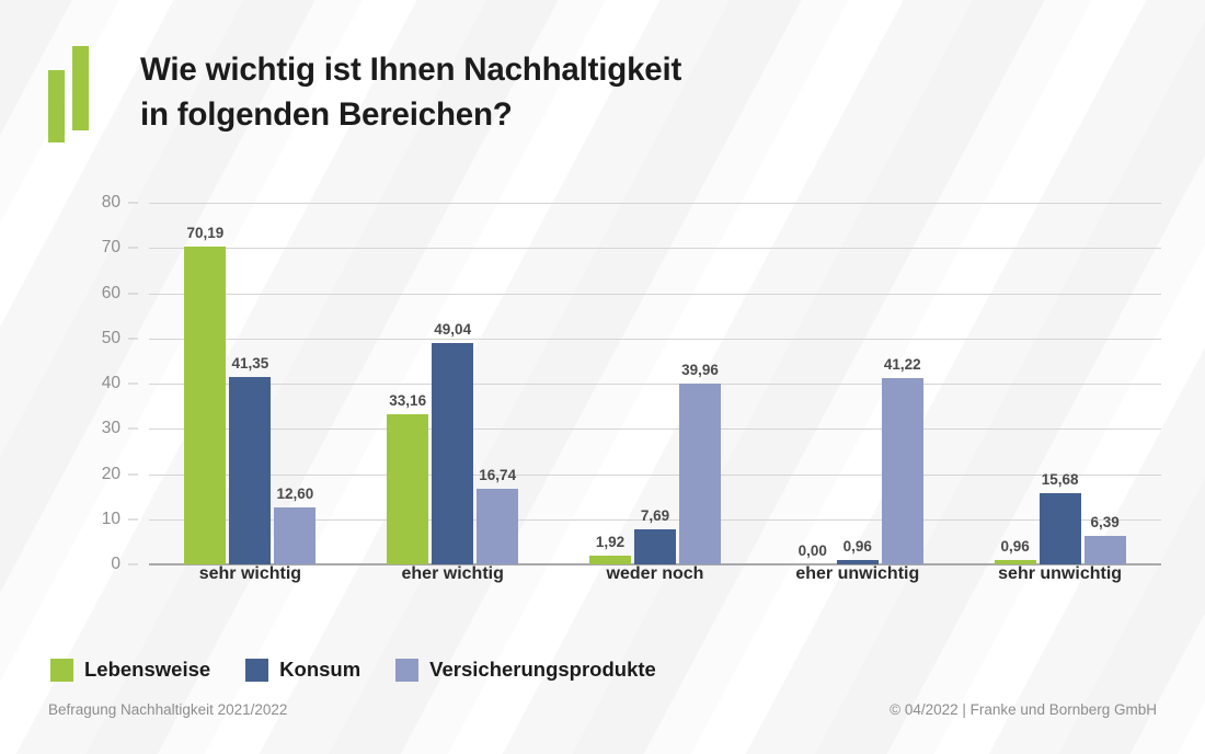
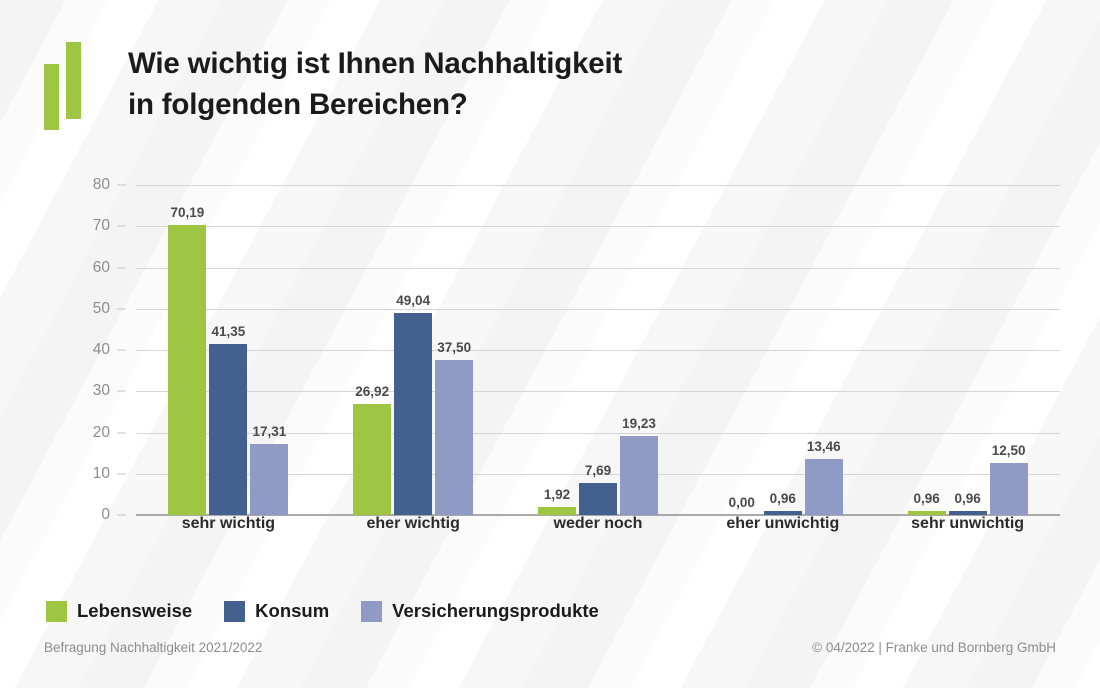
Versicherungsprodukte/sehr wichtig: 12,60 -> 17,31
Lebensweise/eher wichtig: 33,16 -> 26,92
Versicherungsprodukte/eher wichtig: 16,74 -> 37,50
Versicherungsprodukte/weder noch: 39,96 -> 19,23
Versicherungsprodukte/eher unwichtig: 41,22 -> 13,46
Konsum/sehr unwichtig: 15,68 -> 0,96
Versicherungsprodukte/sehr unwichtig: 6,39 -> 12,50
